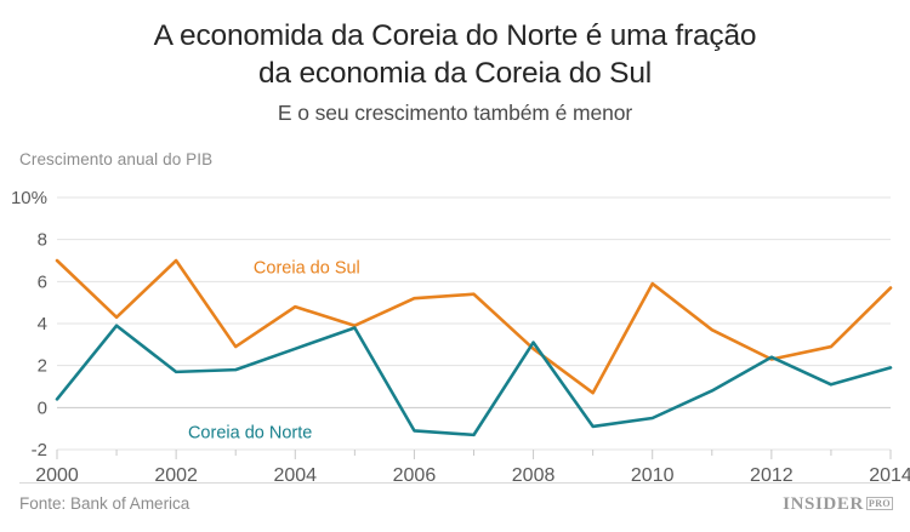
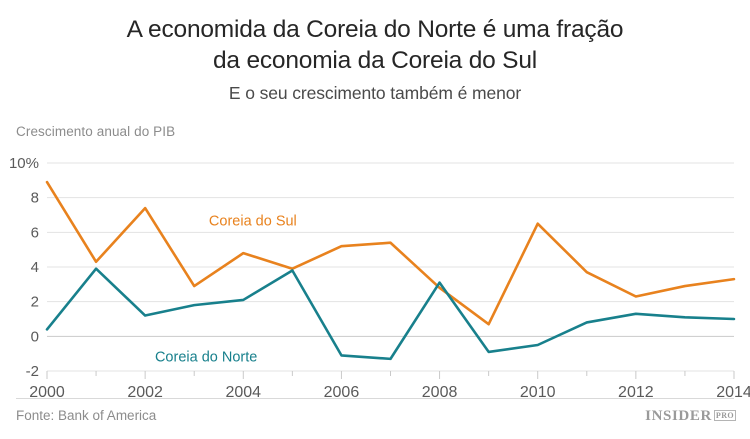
Coreia do Sul/2000: 7.0% -> 8.9%
Coreia do Sul/2002: 7.0% -> 7.4%
Coreia do Norte/2002: 1.7% -> 1.2%
Coreia do Norte/2004: 2.8% -> 2.1%
Coreia do Sul/2010: 5.9% -> 6.5%
Coreia do Norte/2012: 2.4% -> 1.3%
Coreia do Sul/2014: 5.7% -> 3.3%
Coreia do Norte/2014: 1.9% -> 1.0%
